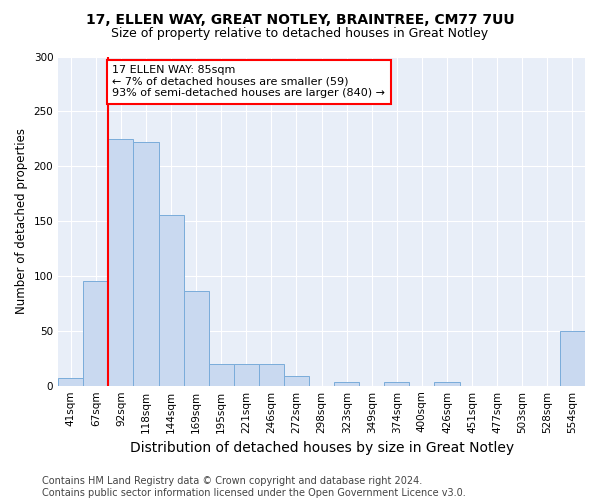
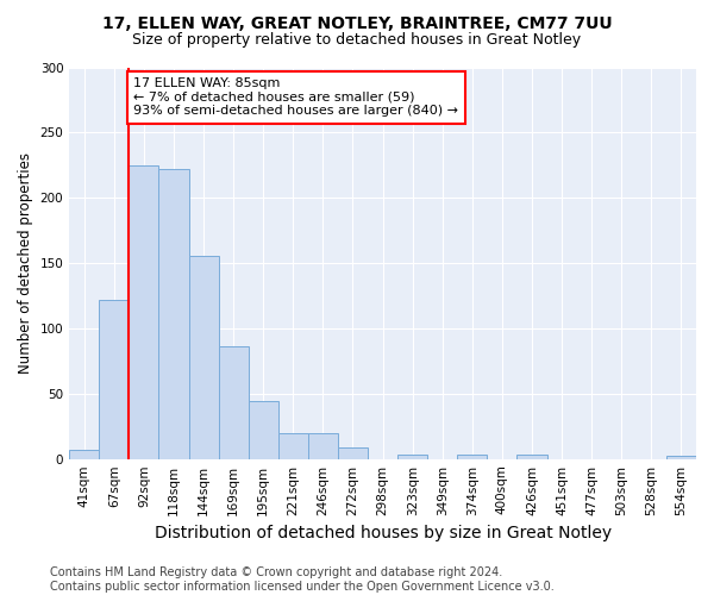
67sqm: 95 -> 122
195sqm: 20 -> 44
554sqm: 50 -> 2
